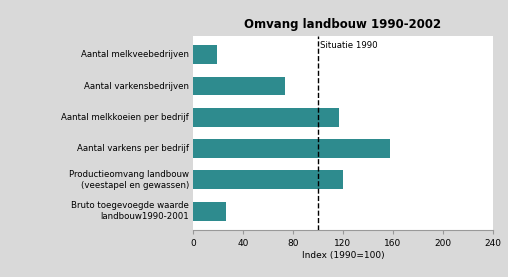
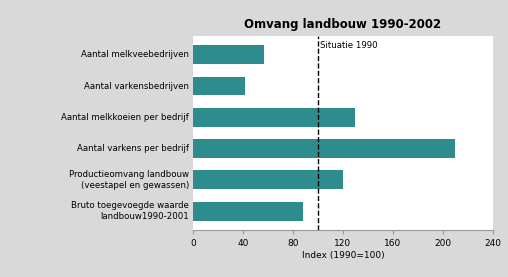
Aantal melkveebedrijven: 19 -> 57
Aantal varkensbedrijven: 74 -> 42
Aantal melkkoeien per bedrijf: 117 -> 130
Aantal varkens per bedrijf: 158 -> 210
Bruto toegevoegde waarde landbouw1990-2001: 26 -> 88
